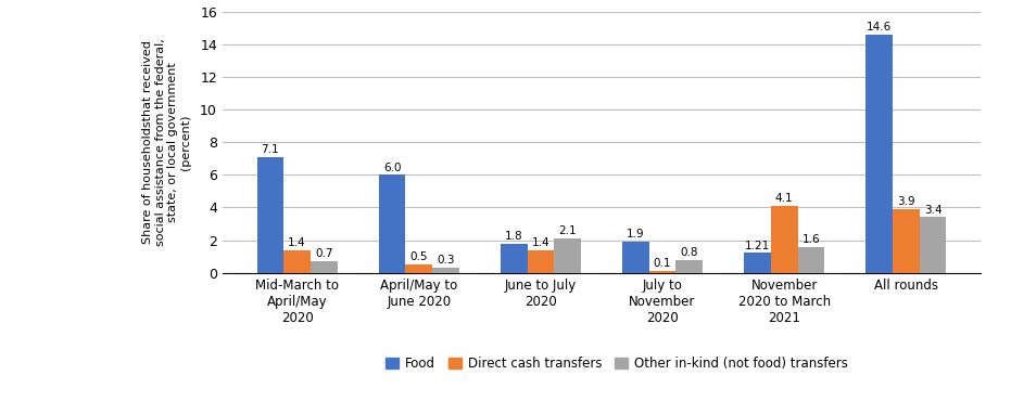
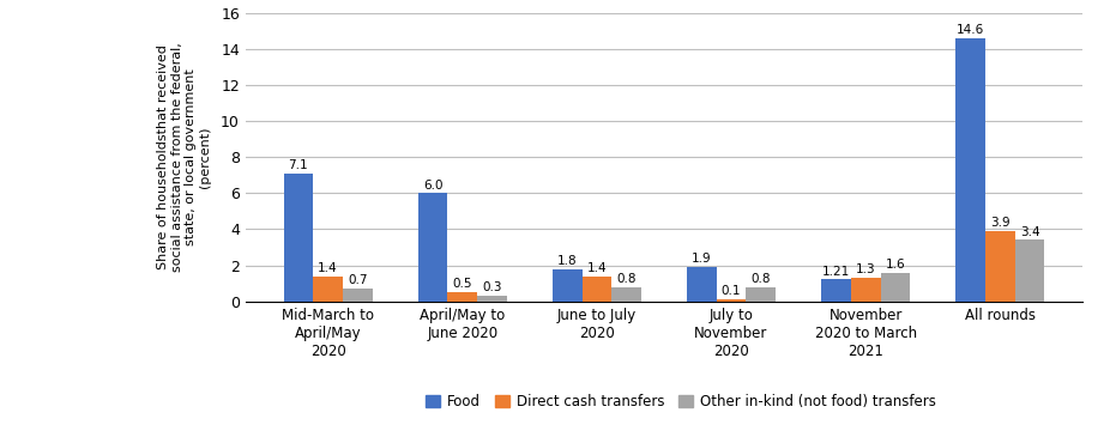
Other in-kind (not food) transfers/June to July 2020: 2.1 -> 0.8
Direct cash transfers/November 2020 to March 2021: 4.1 -> 1.3
